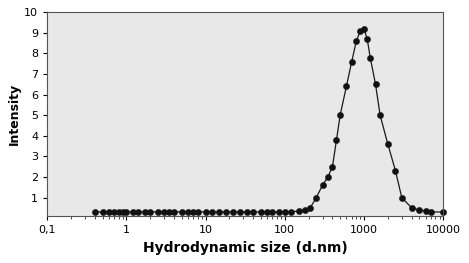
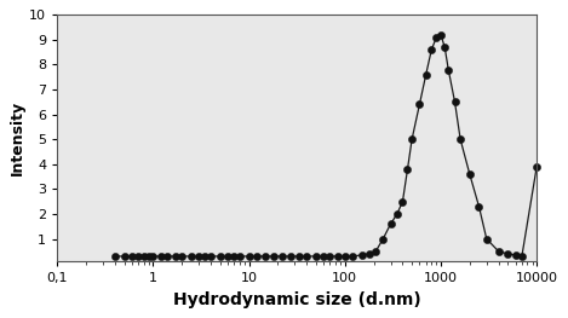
10000: 0.30 -> 3.90
